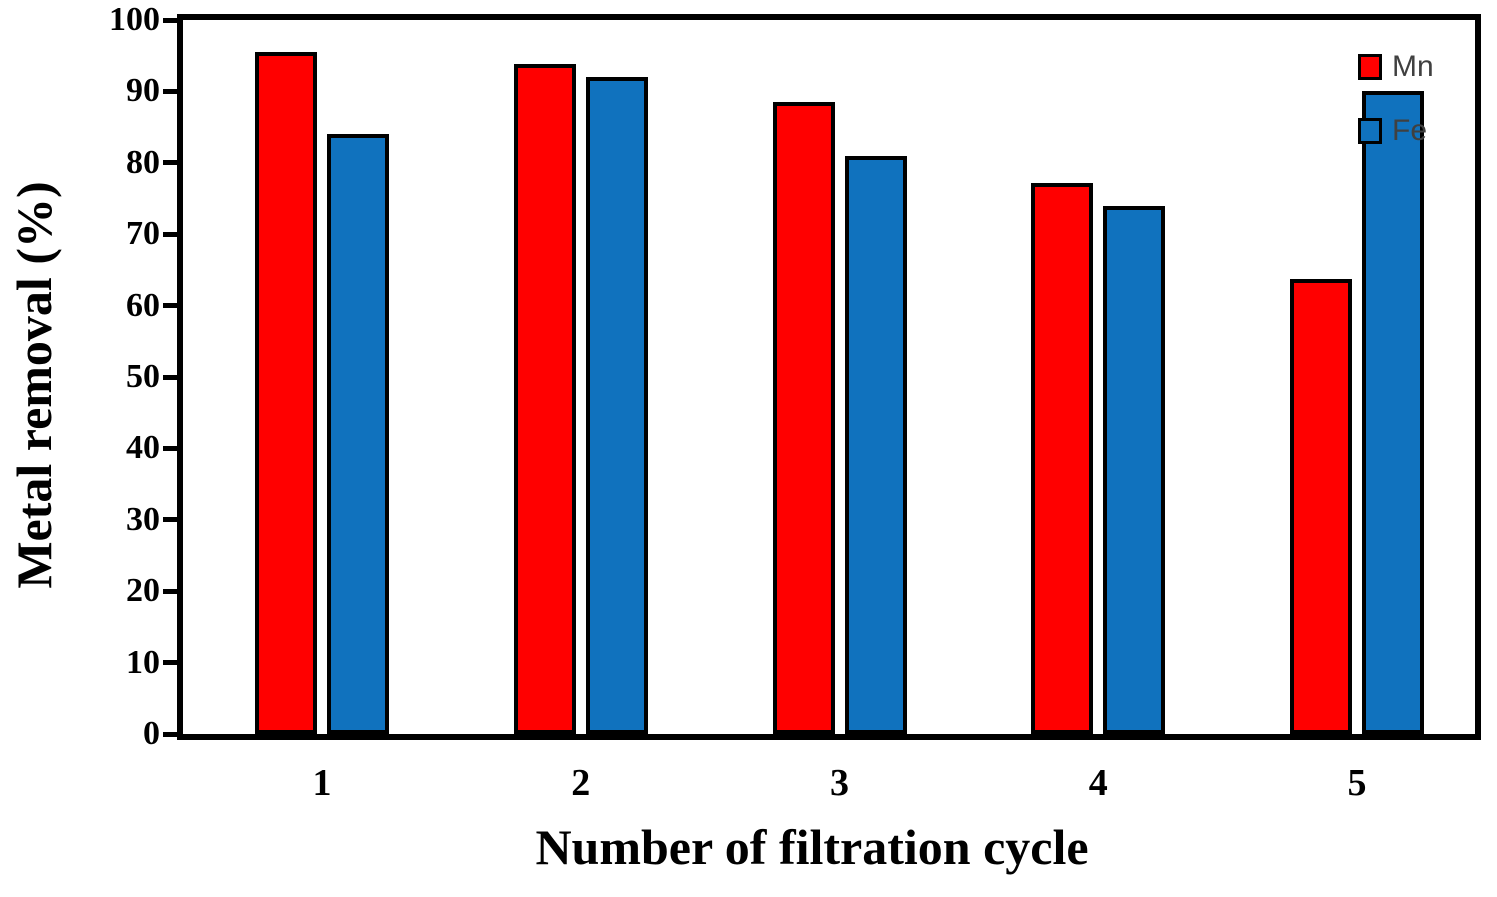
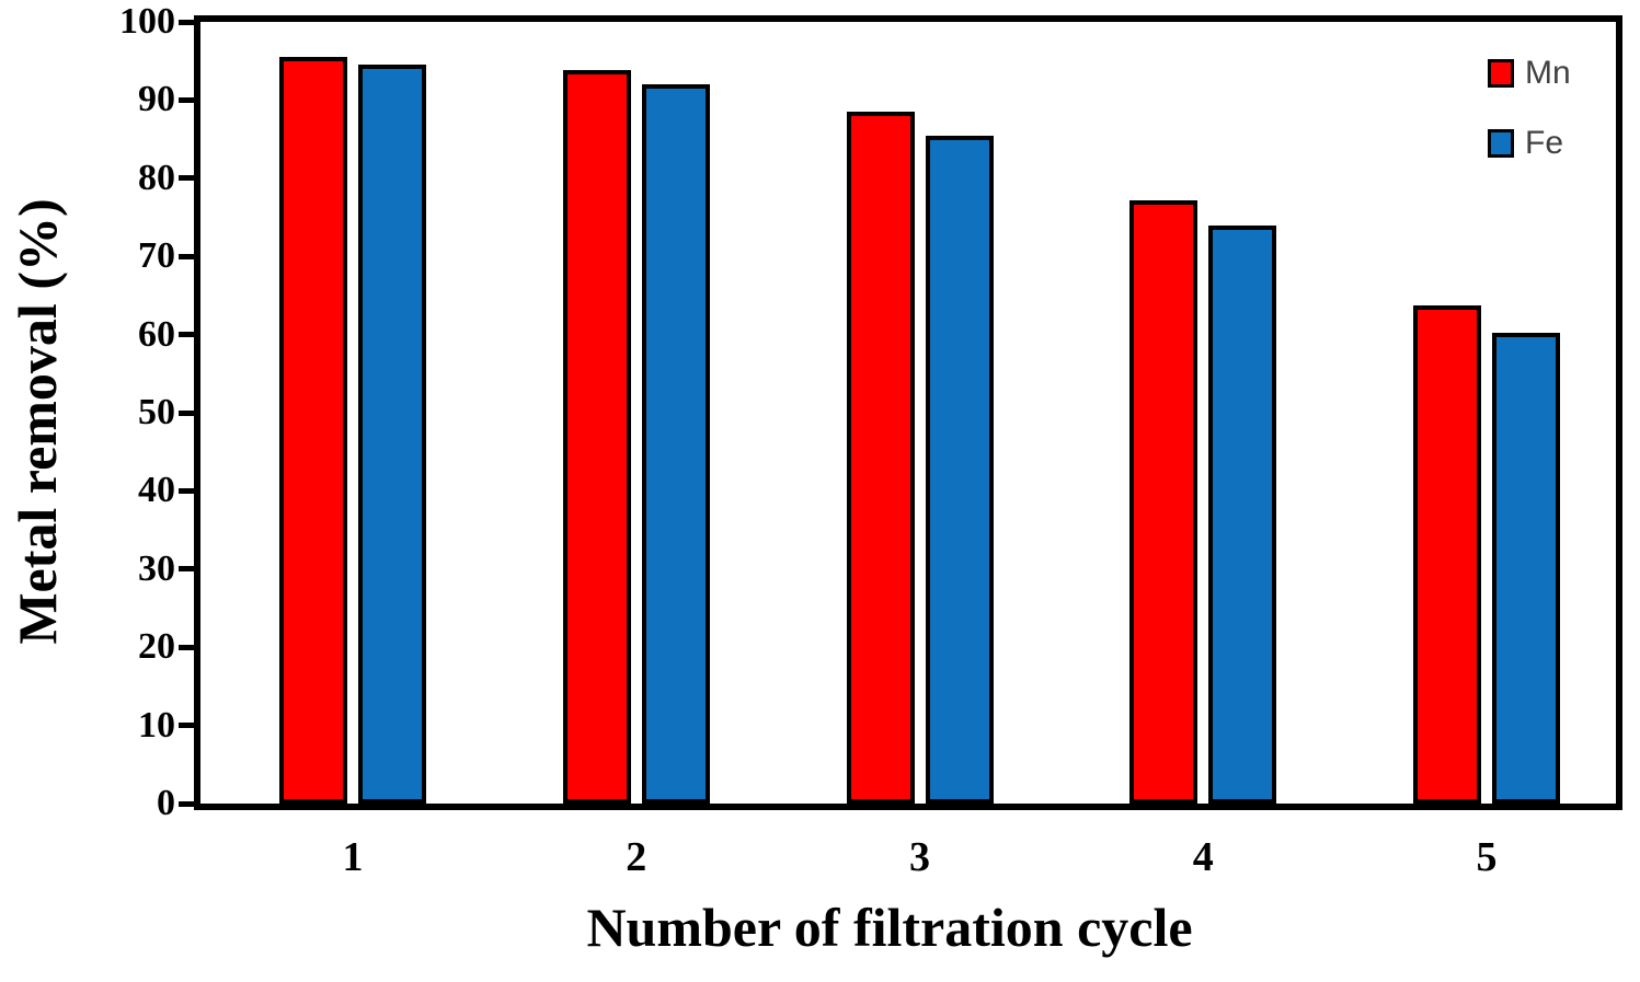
Fe/1: 84 -> 94
Fe/3: 81 -> 86
Fe/5: 90 -> 60
